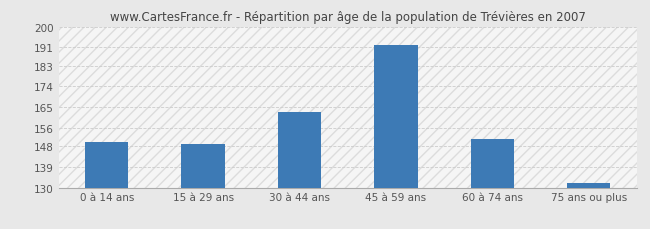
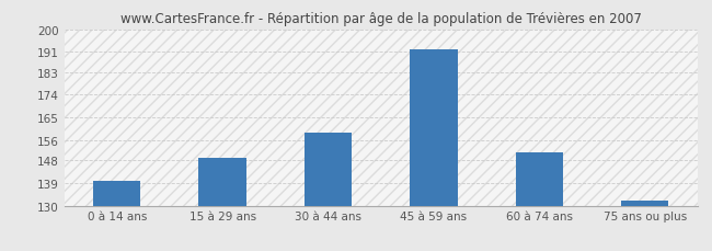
0 à 14 ans: 150 -> 140
30 à 44 ans: 163 -> 159
